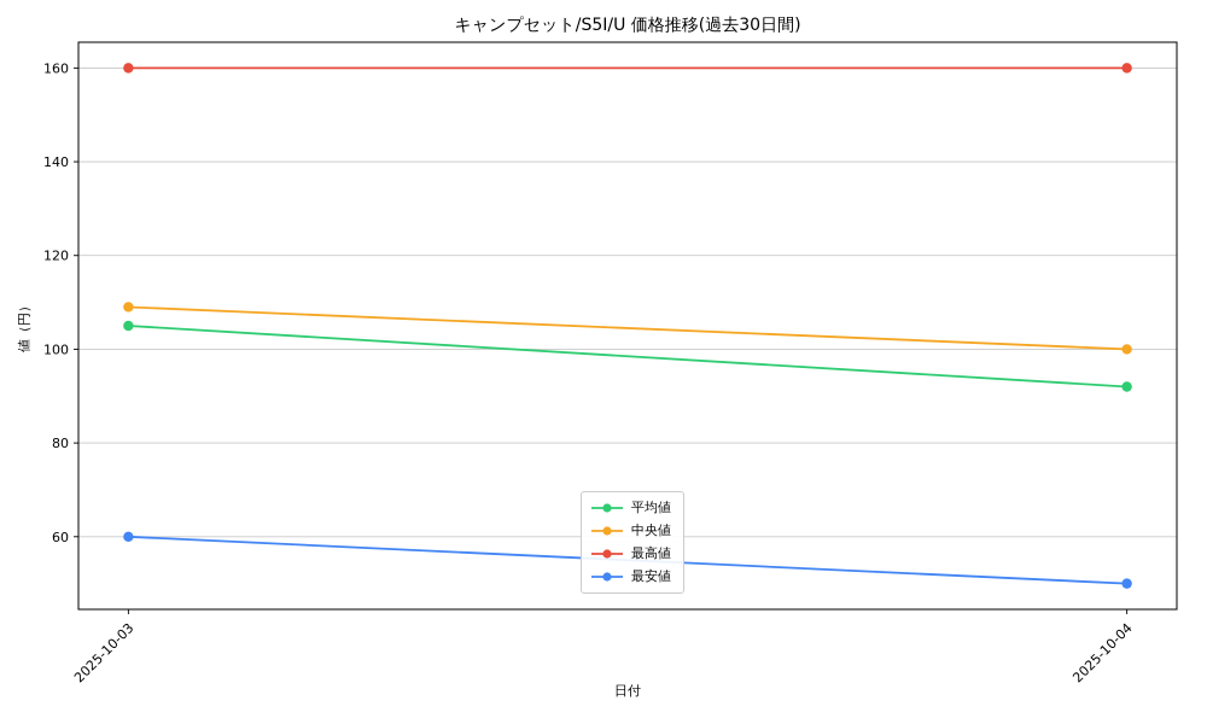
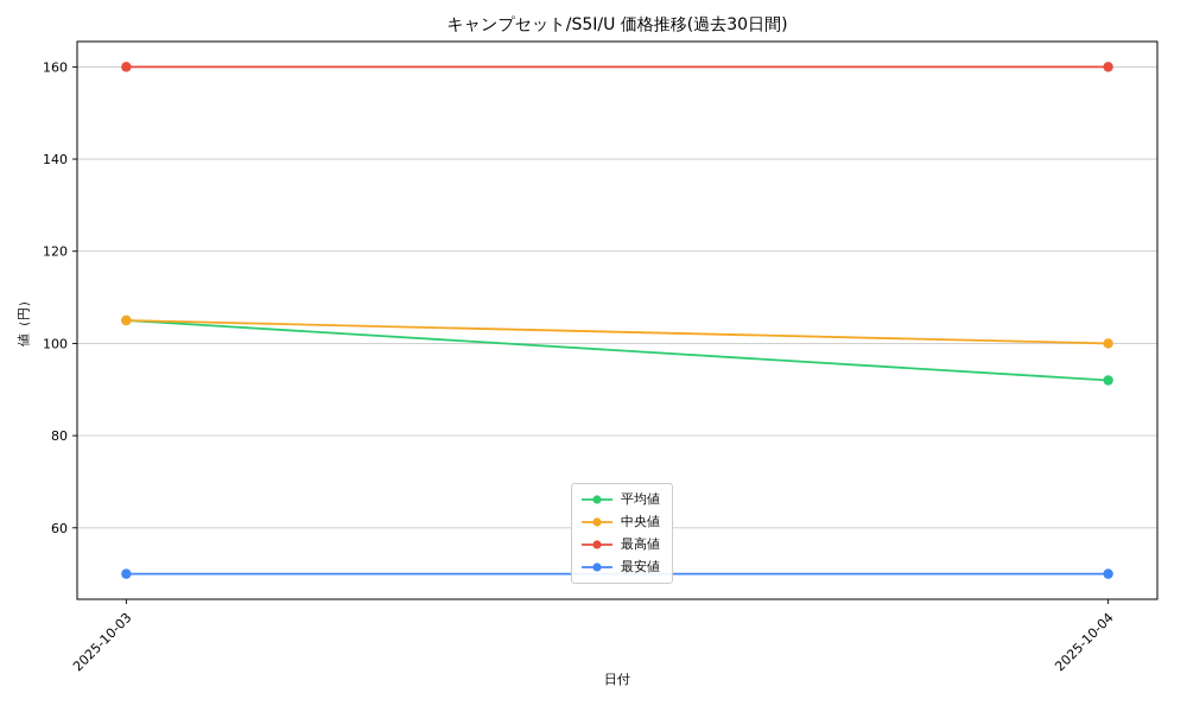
中央値/2025-10-03: 109 -> 105
最安値/2025-10-03: 60 -> 50
